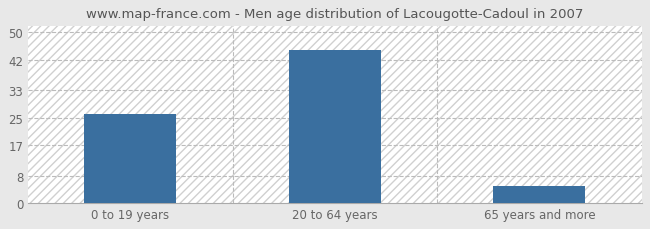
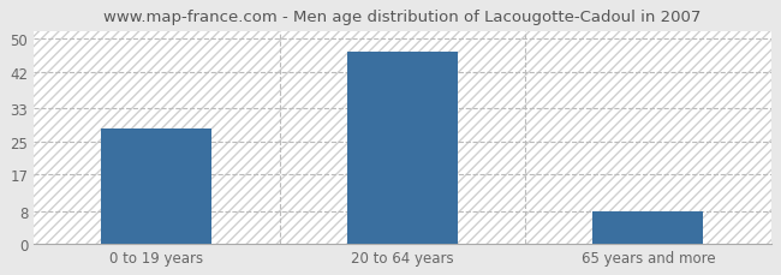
0 to 19 years: 26 -> 28
20 to 64 years: 45 -> 47
65 years and more: 5 -> 8
